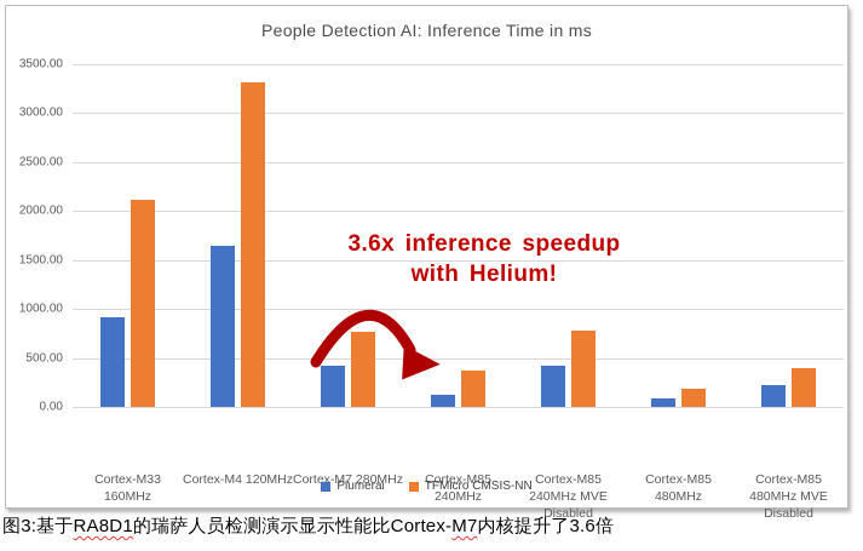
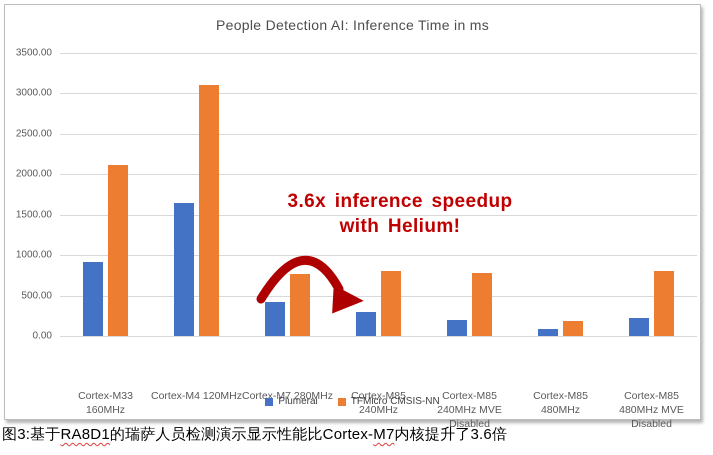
TFMicro CMSIS-NN/Cortex-M4 120MHz: 3300 -> 3100
Plumerai/Cortex-M85 240MHz: 100 -> 300
TFMicro CMSIS-NN/Cortex-M85 240MHz: 400 -> 800
Plumerai/Cortex-M85 240MHz MVE Disabled: 400 -> 200
TFMicro CMSIS-NN/Cortex-M85 480MHz MVE Disabled: 400 -> 800
